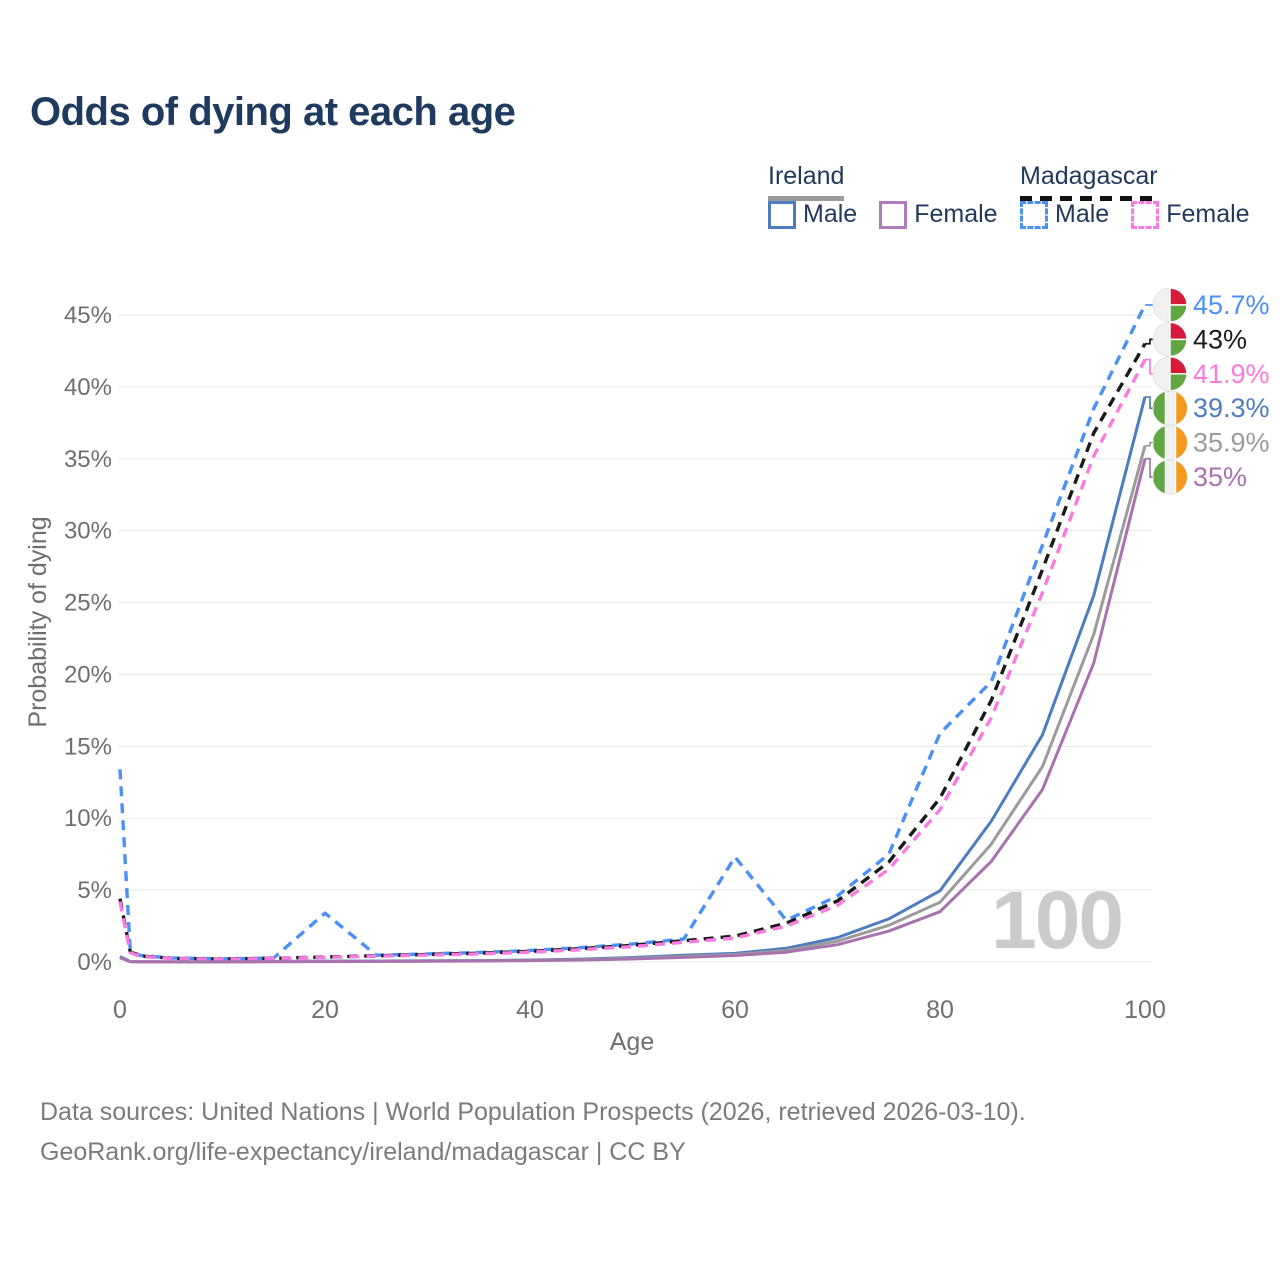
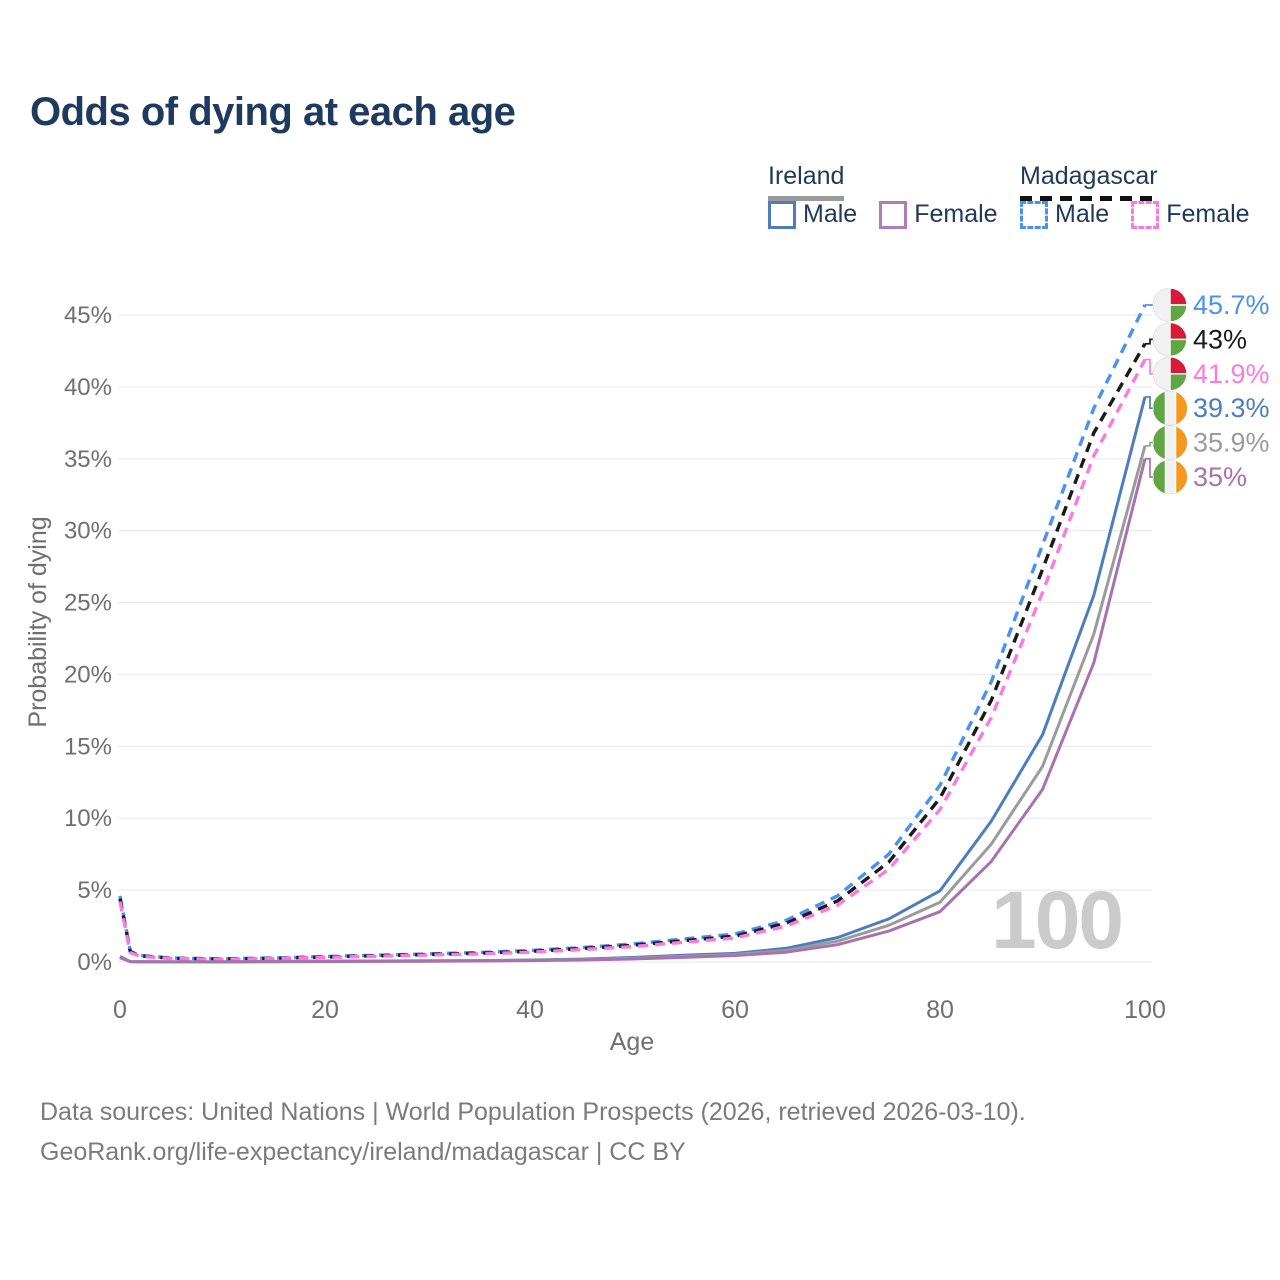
Madagascar Male/0: 13.4% -> 4.6%
Madagascar Male/20: 3.4% -> 0.4%
Madagascar Male/60: 7.3% -> 1.9%
Madagascar Male/80: 15.9% -> 12.3%
